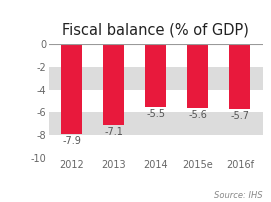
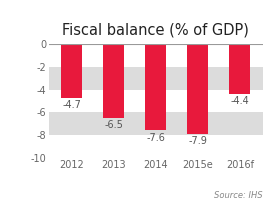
2012: -7.9 -> -4.7
2013: -7.1 -> -6.5
2014: -5.5 -> -7.6
2015e: -5.6 -> -7.9
2016f: -5.7 -> -4.4
